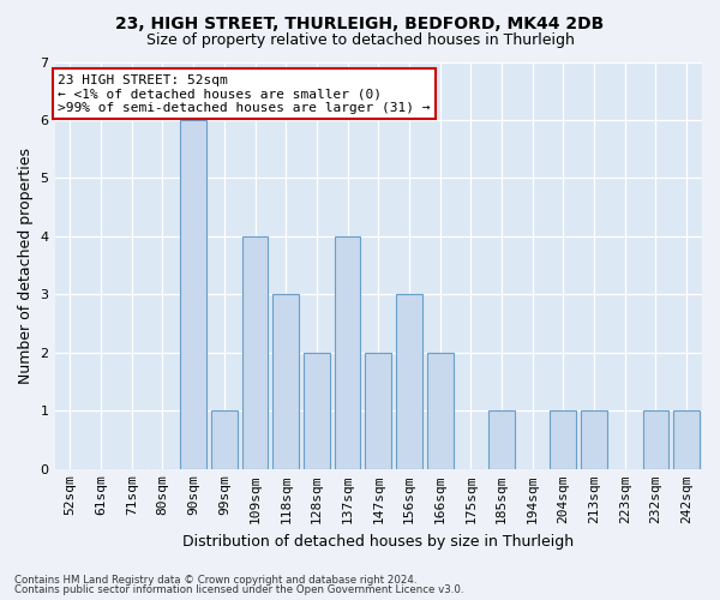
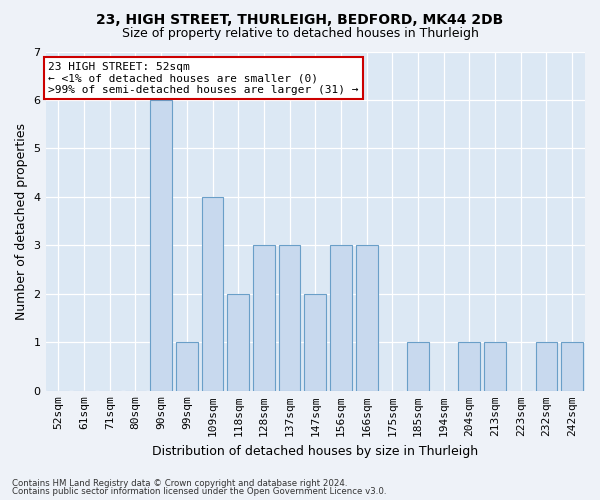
118sqm: 3 -> 2
128sqm: 2 -> 3
137sqm: 4 -> 3
166sqm: 2 -> 3
